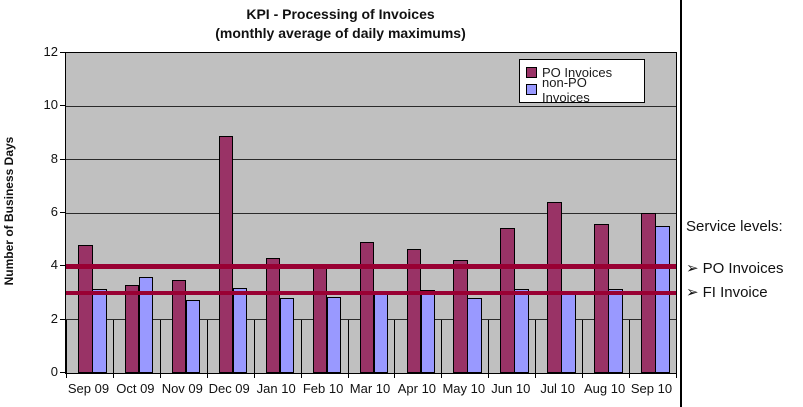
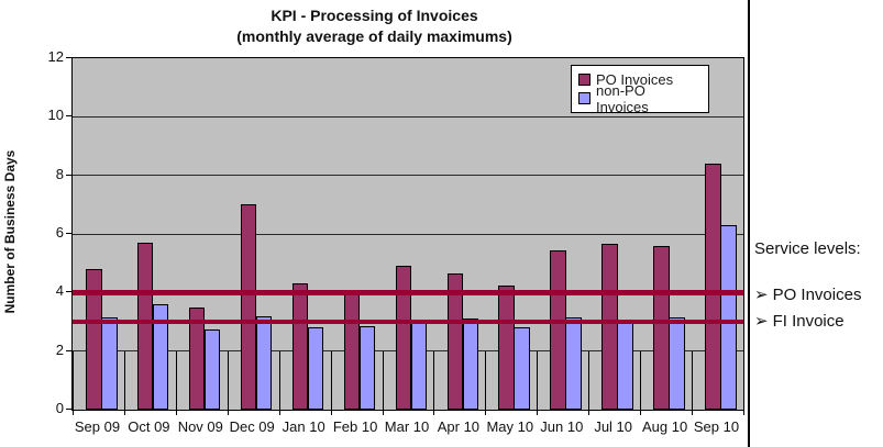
PO Invoices/Oct 09: 3.3 -> 5.7
PO Invoices/Dec 09: 8.9 -> 7.0
PO Invoices/Jul 10: 6.4 -> 5.7
PO Invoices/Sep 10: 6.0 -> 8.4
non-PO Invoices/Sep 10: 5.5 -> 6.3
